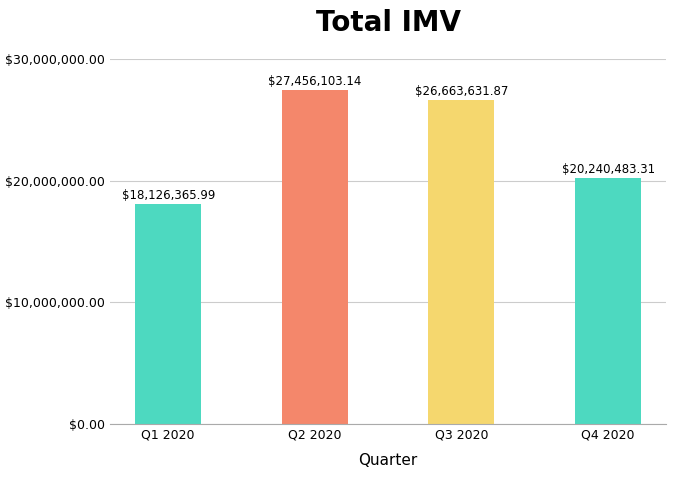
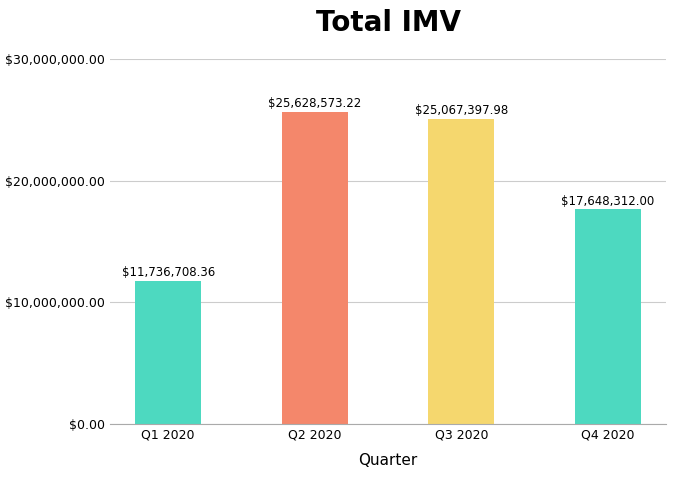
Q1 2020: $18,126,365.99 -> $11,736,708.36
Q2 2020: $27,456,103.14 -> $25,628,573.22
Q3 2020: $26,663,631.87 -> $25,067,397.98
Q4 2020: $20,240,483.31 -> $17,648,312.00
